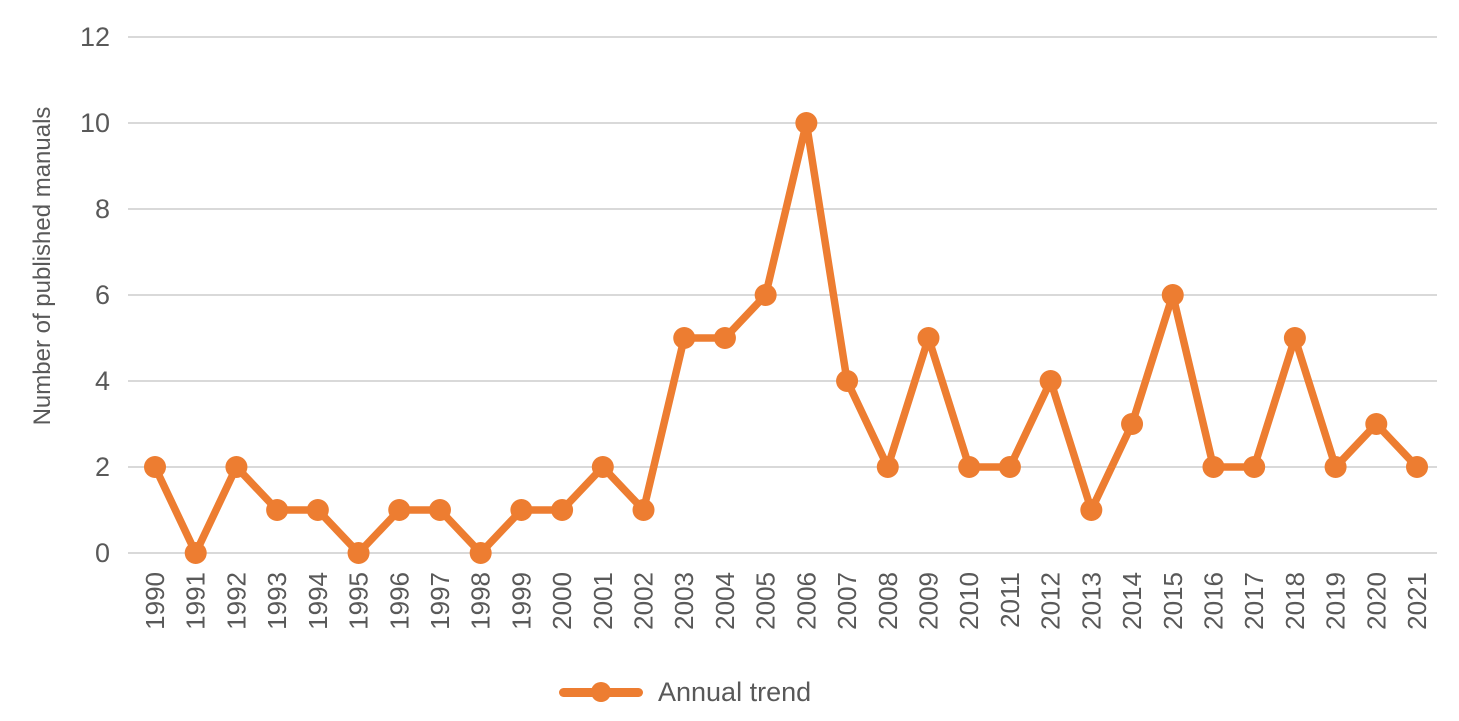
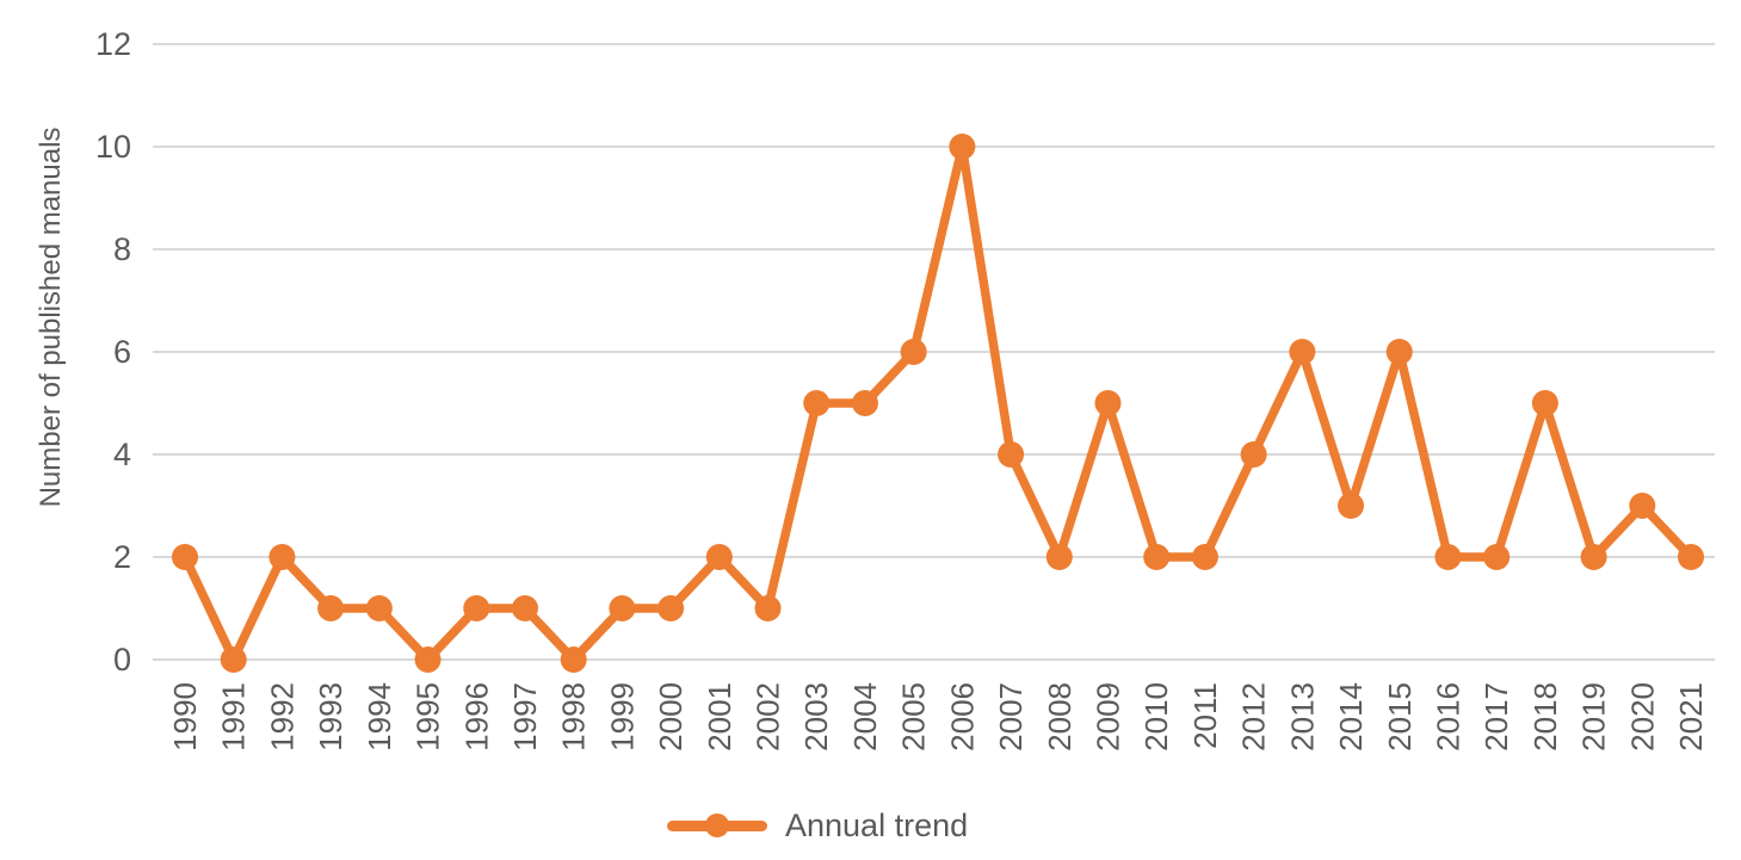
2013: 1 -> 6
